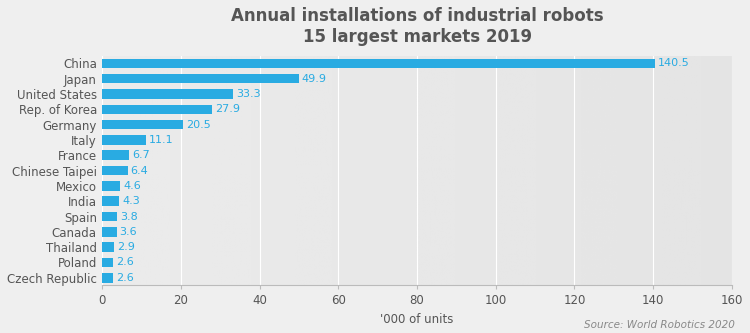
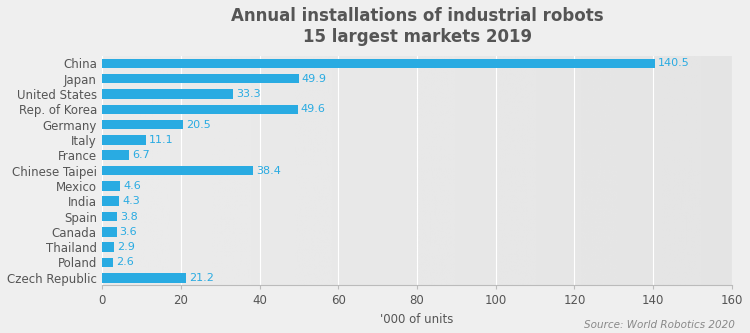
Rep. of Korea: 27.9 -> 49.6
Chinese Taipei: 6.4 -> 38.4
Czech Republic: 2.6 -> 21.2
